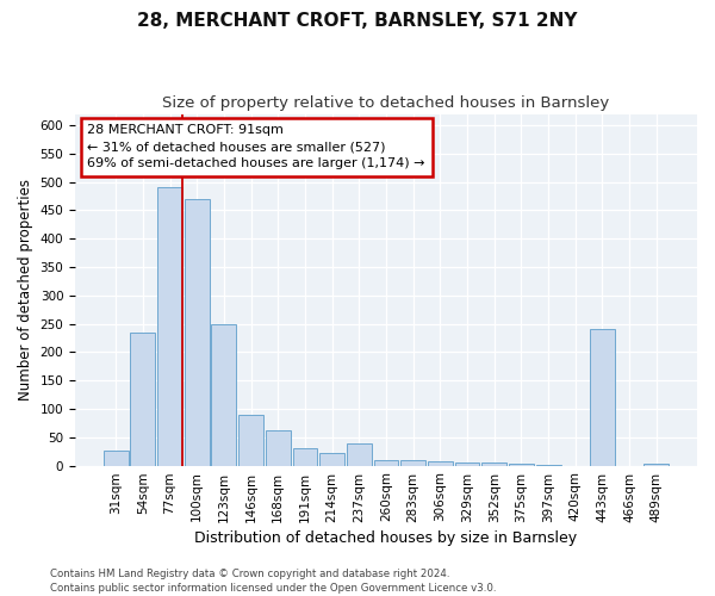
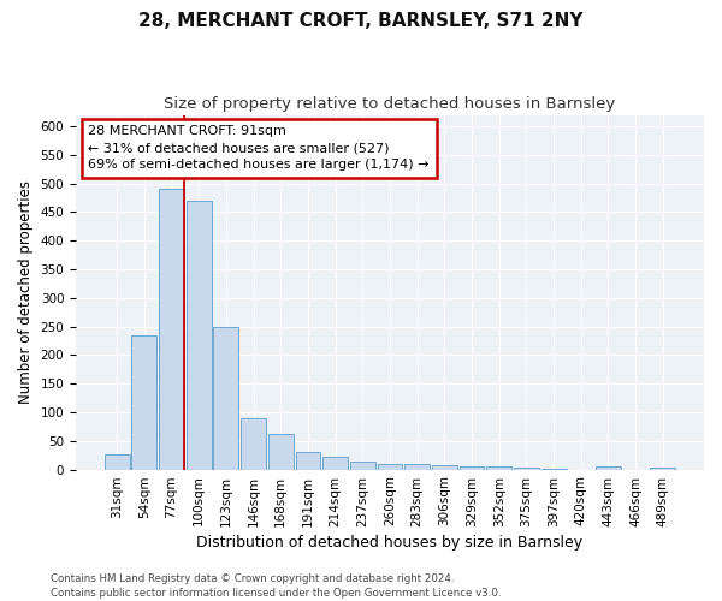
237sqm: 40 -> 14
443sqm: 240 -> 5
